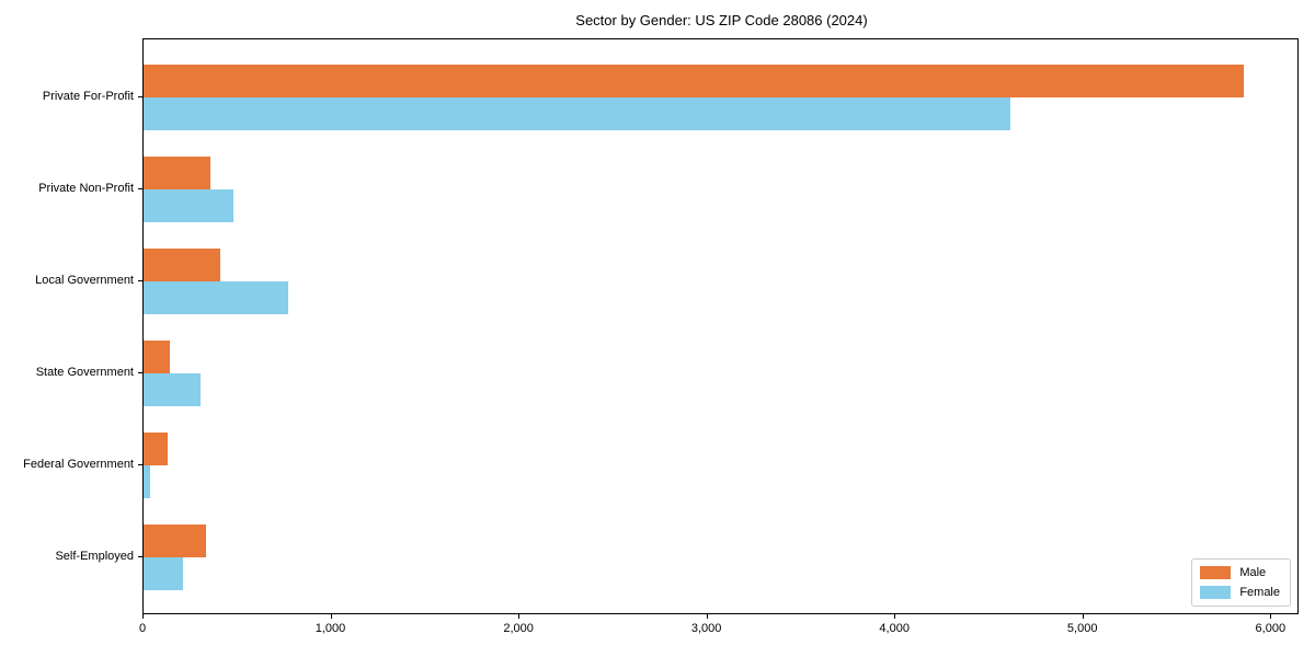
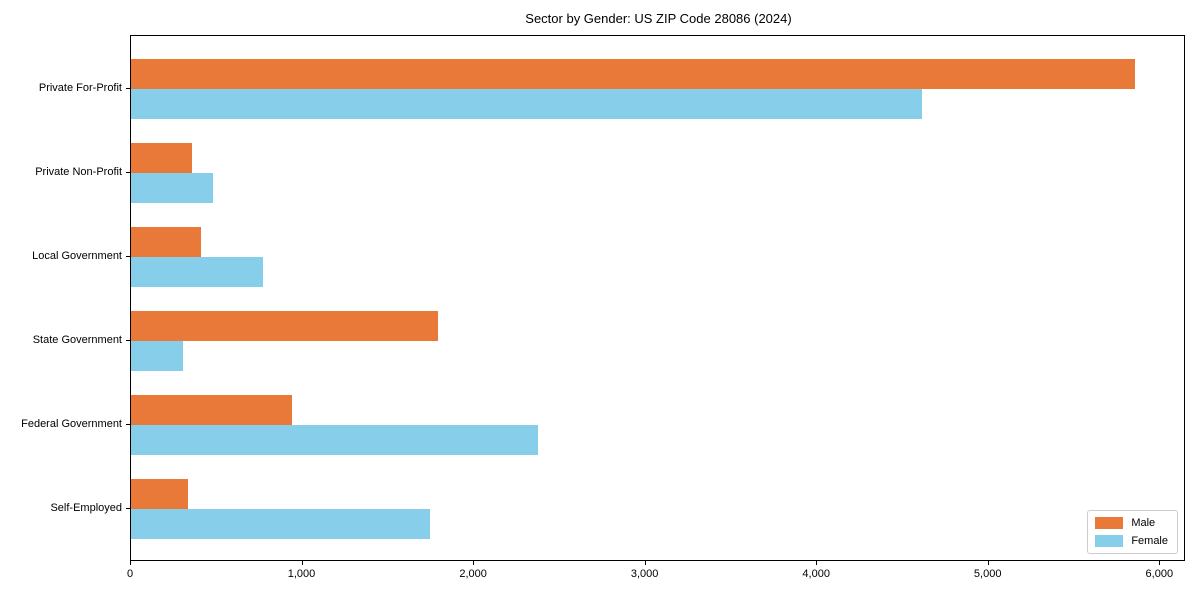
Male/State Government: 140 -> 1790
Male/Federal Government: 130 -> 940
Female/Federal Government: 30 -> 2370
Female/Self-Employed: 210 -> 1740
